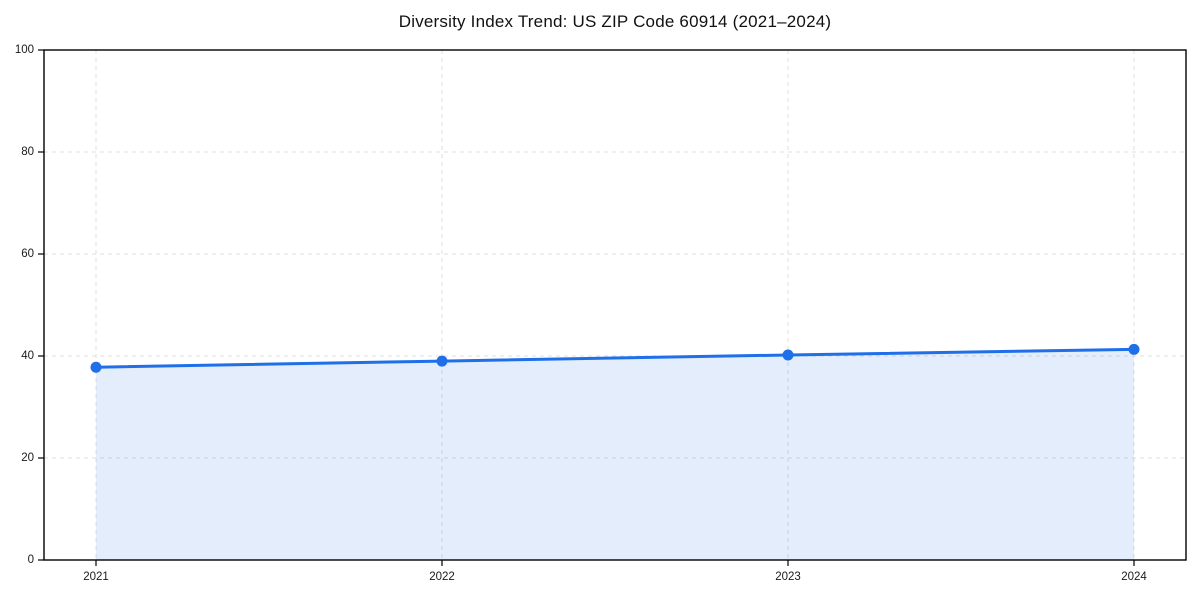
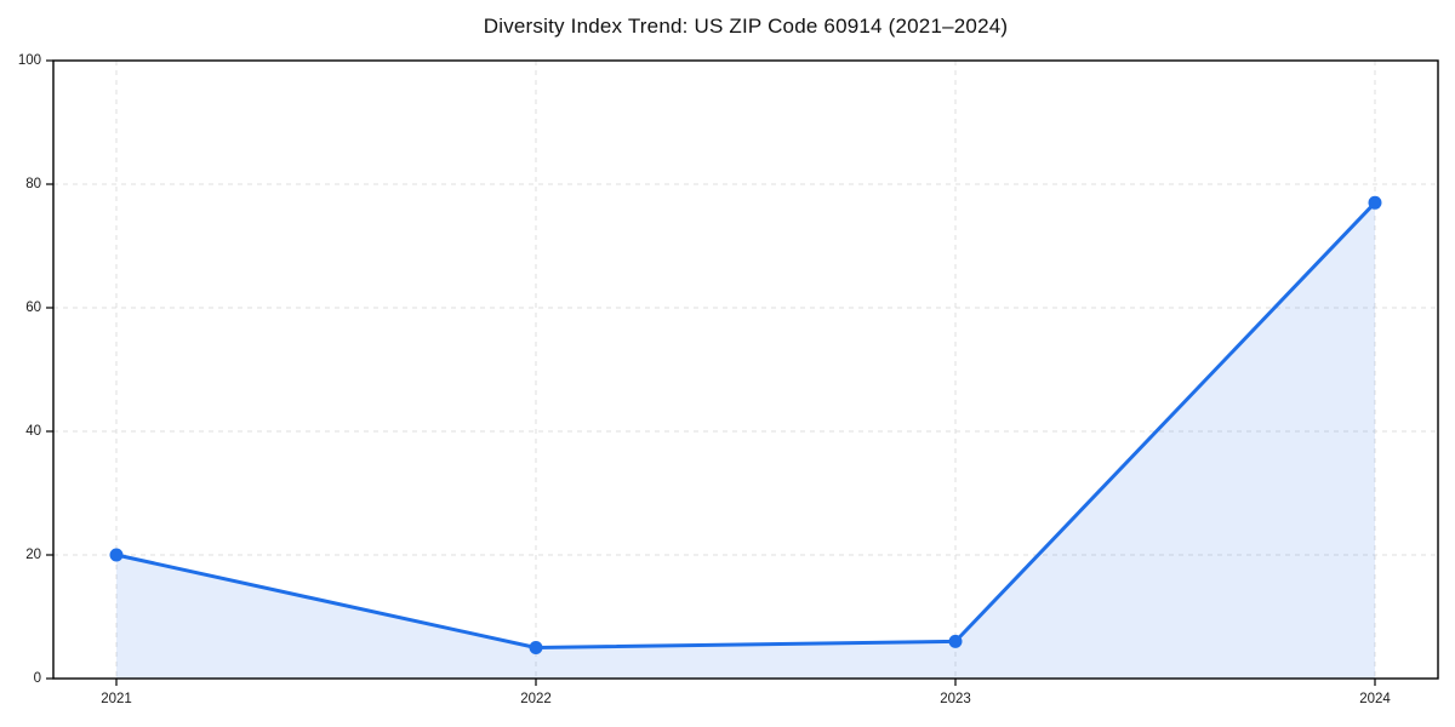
2021: 38 -> 20
2022: 39 -> 5
2023: 40 -> 6
2024: 41 -> 77
